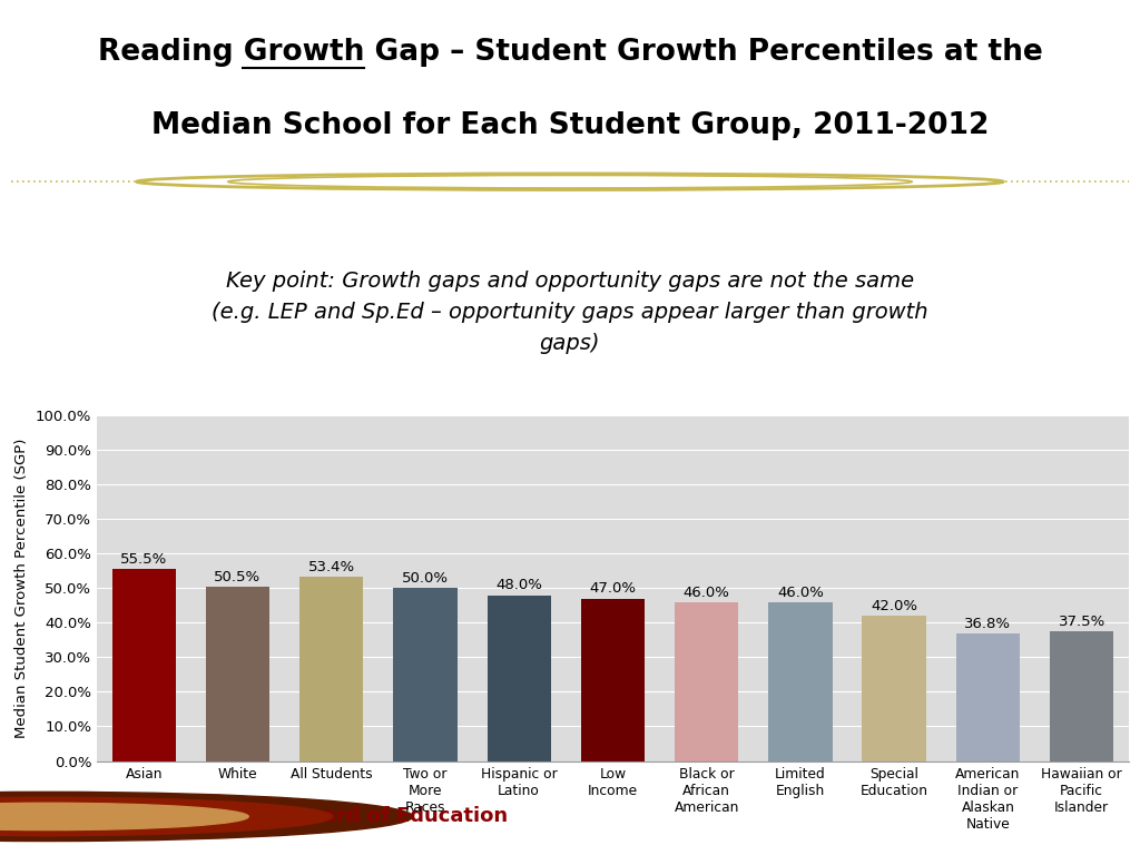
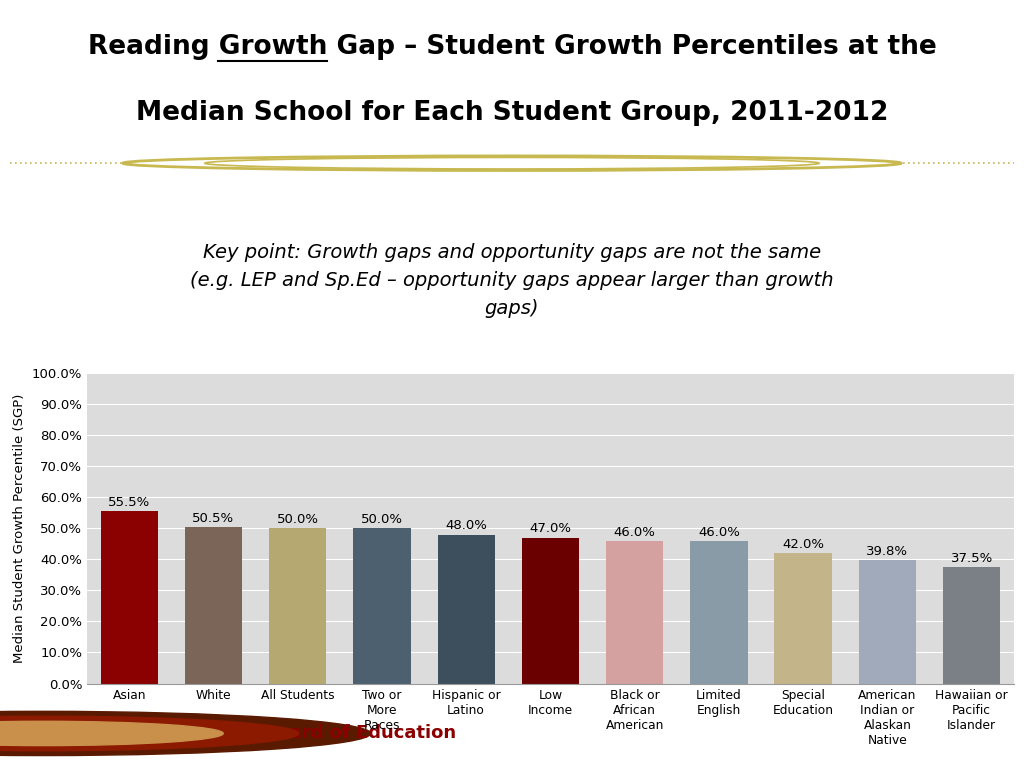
All Students: 53.4% -> 50.0%
American Indian or Alaskan Native: 36.8% -> 39.8%
